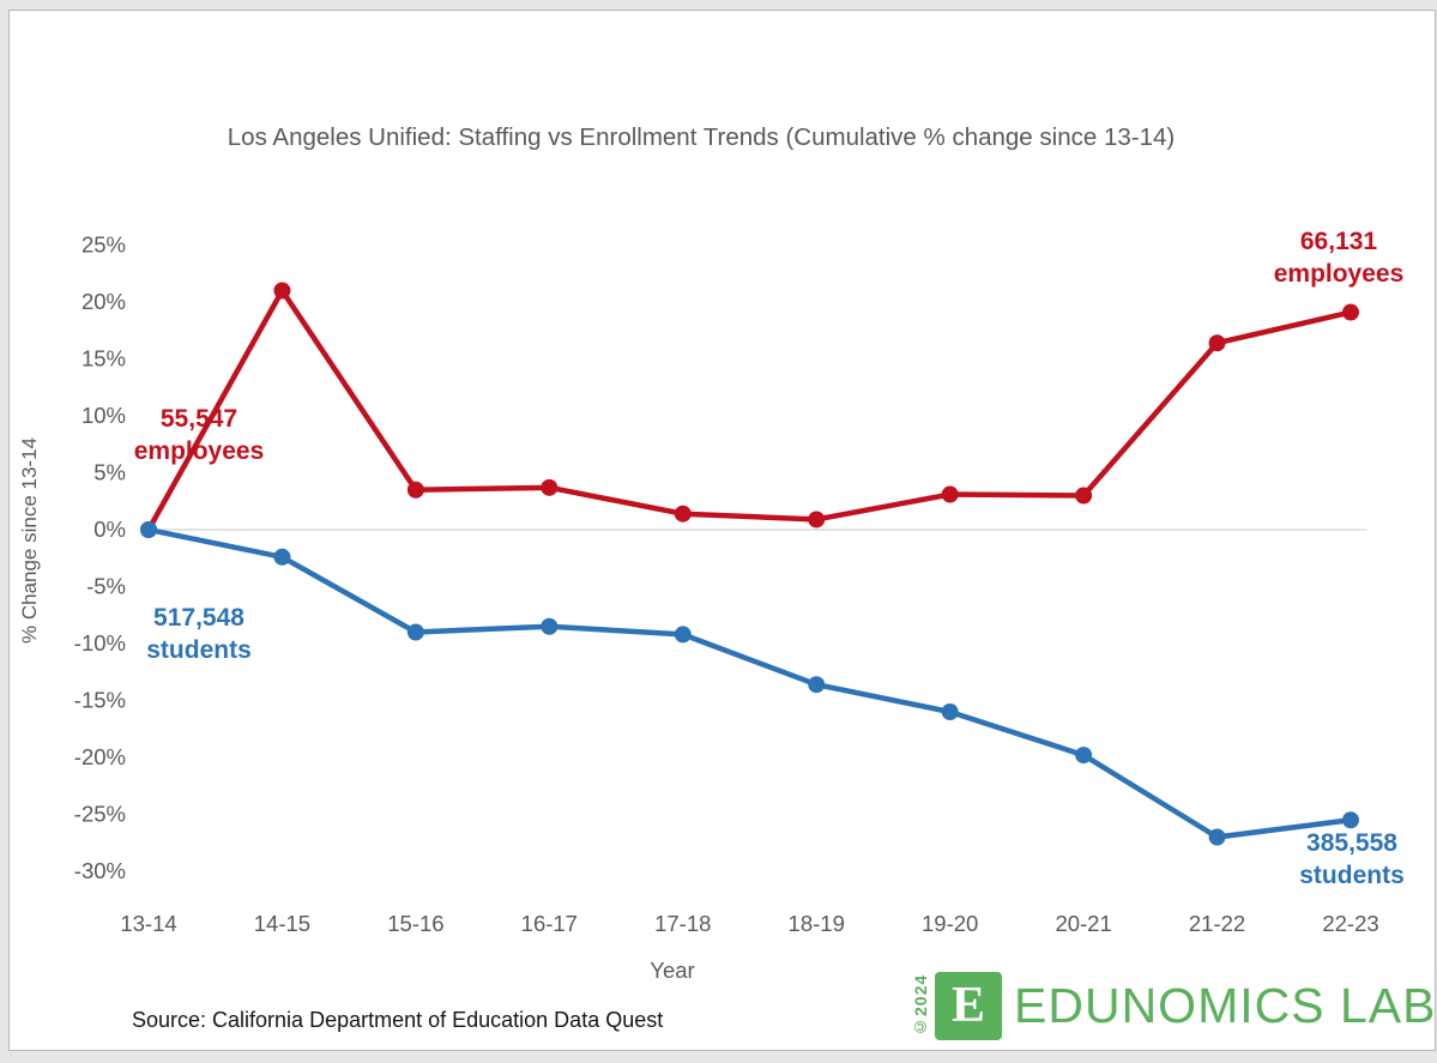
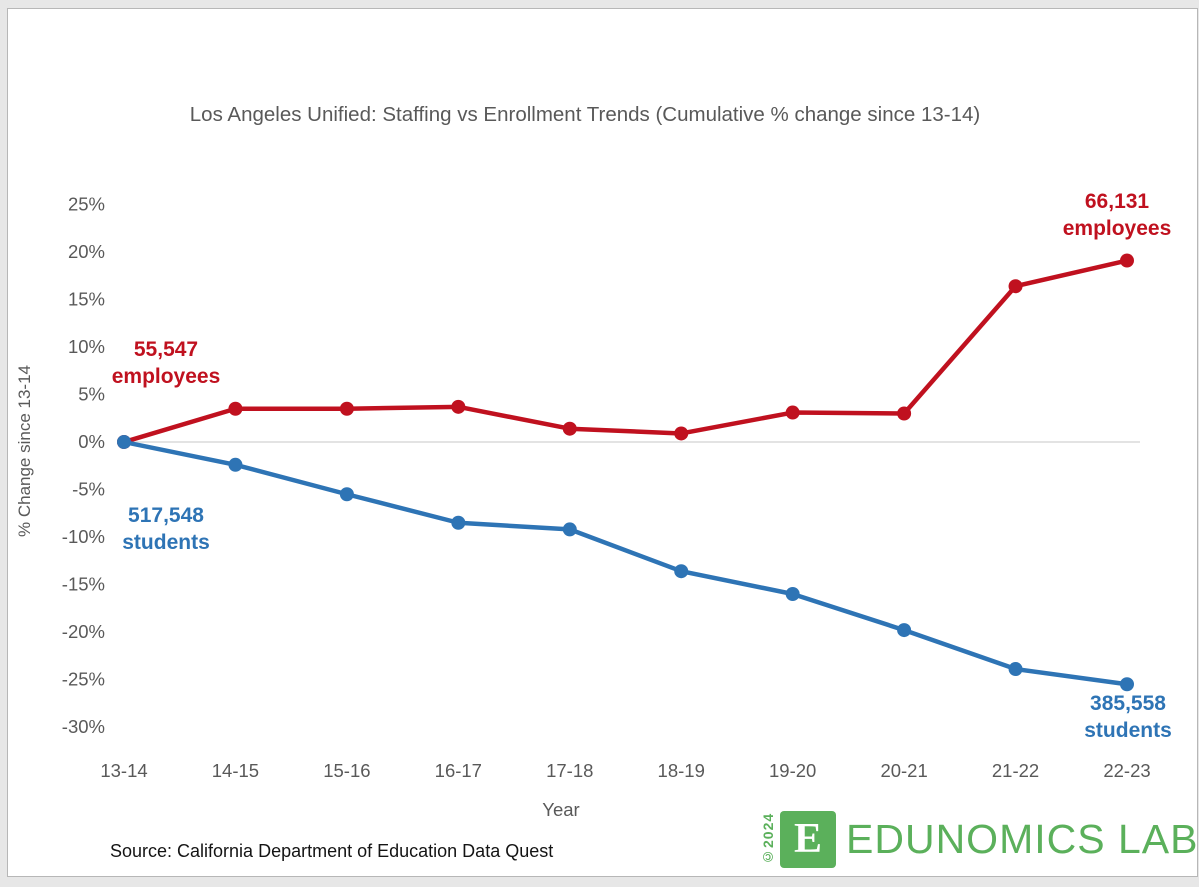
employees/14-15: 21% -> 4%
students/15-16: -9% -> -6%
students/21-22: -27% -> -24%
